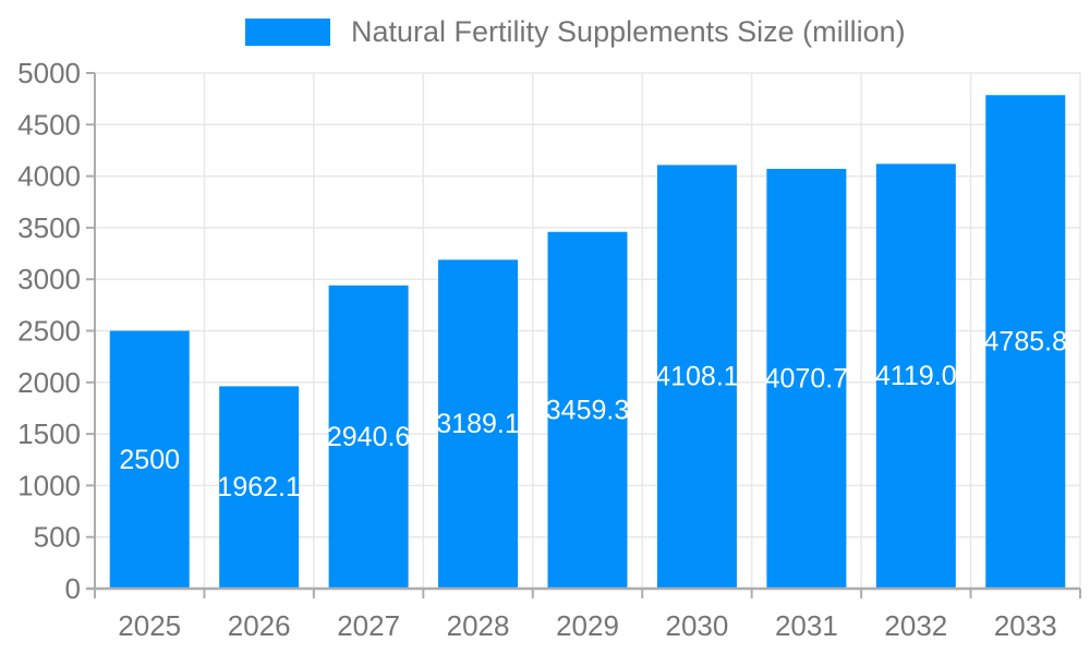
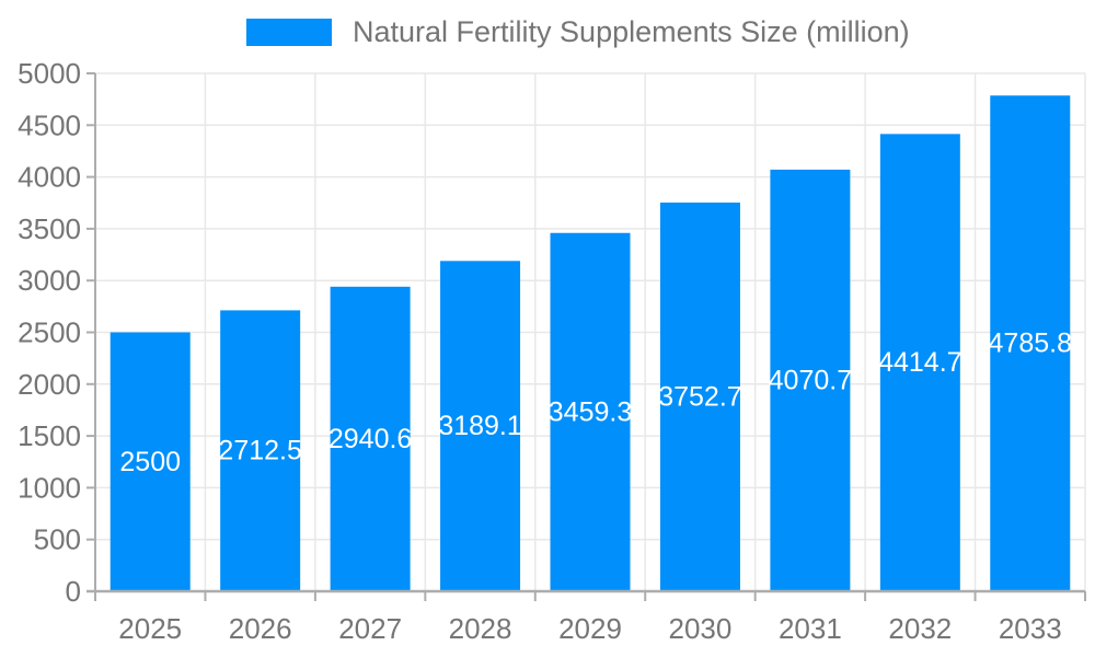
2026: 1962.1 -> 2712.5
2030: 4108.1 -> 3752.7
2032: 4119.0 -> 4414.7
